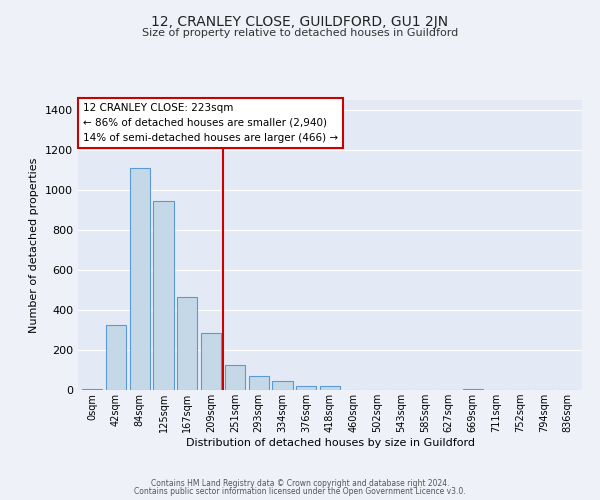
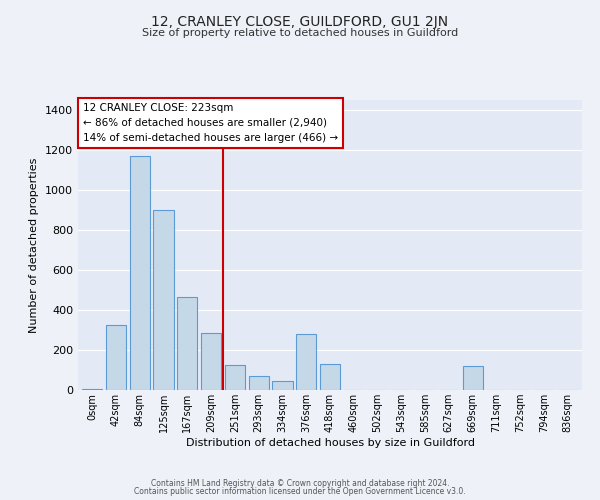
84sqm: 1110 -> 1170
125sqm: 940 -> 900
376sqm: 20 -> 280
418sqm: 20 -> 130
669sqm: 0 -> 120
